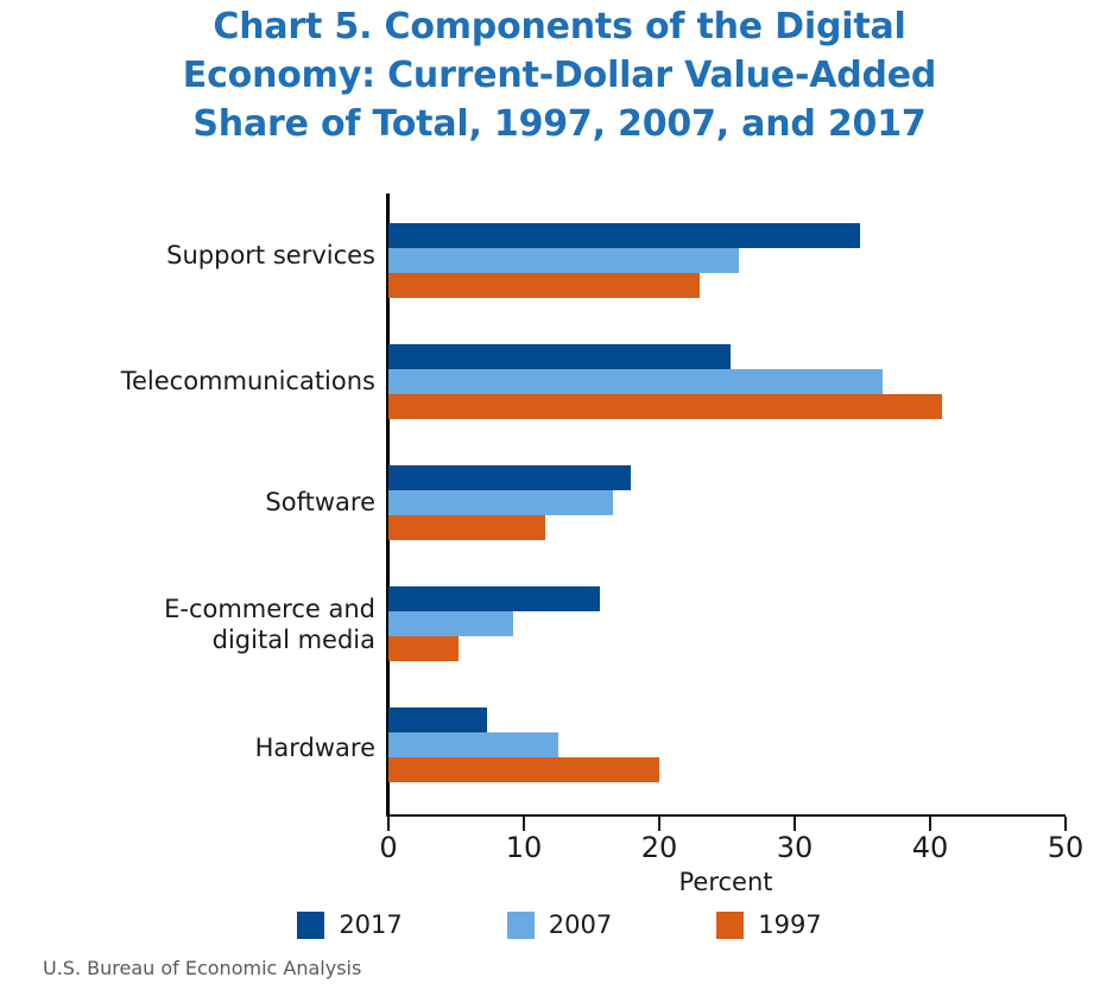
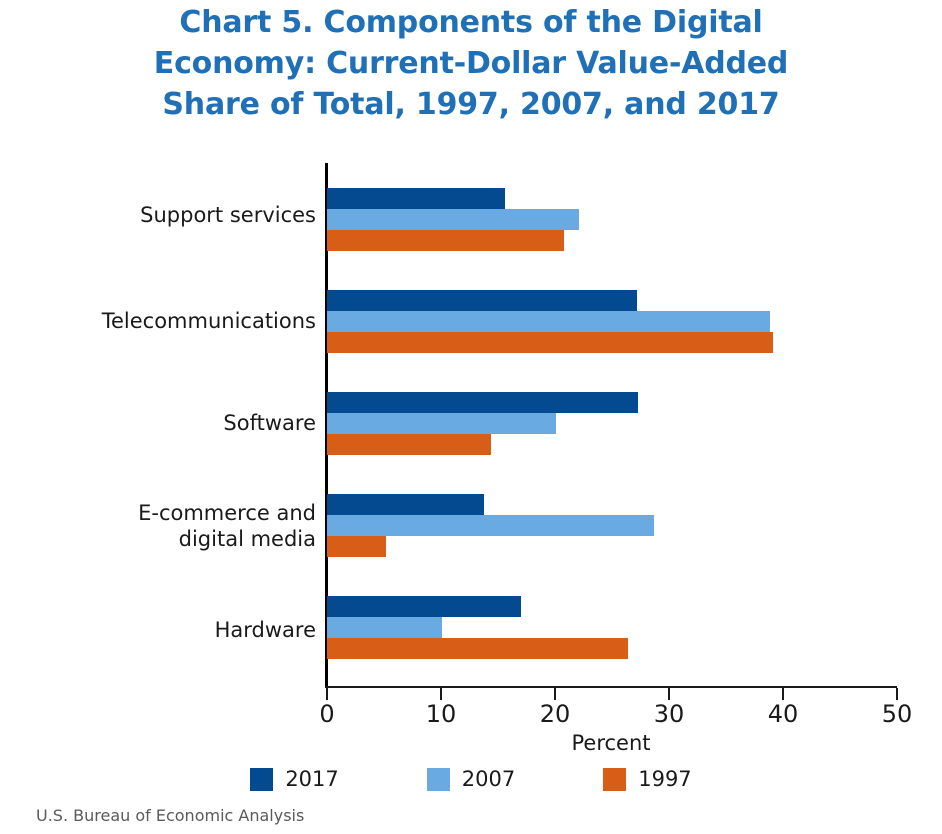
2017/Support services: 34.8 -> 15.6
2007/Support services: 25.9 -> 22.1
1997/Support services: 23.0 -> 20.8
2017/Telecommunications: 25.3 -> 27.2
2007/Telecommunications: 36.5 -> 38.9
1997/Telecommunications: 40.9 -> 39.1
2017/Software: 17.9 -> 27.3
2007/Software: 16.6 -> 20.1
1997/Software: 11.6 -> 14.4
2017/E-commerce and digital media: 15.6 -> 13.8
2007/E-commerce and digital media: 9.2 -> 28.7
2017/Hardware: 7.3 -> 17.0
2007/Hardware: 12.5 -> 10.1
1997/Hardware: 20.0 -> 26.4
